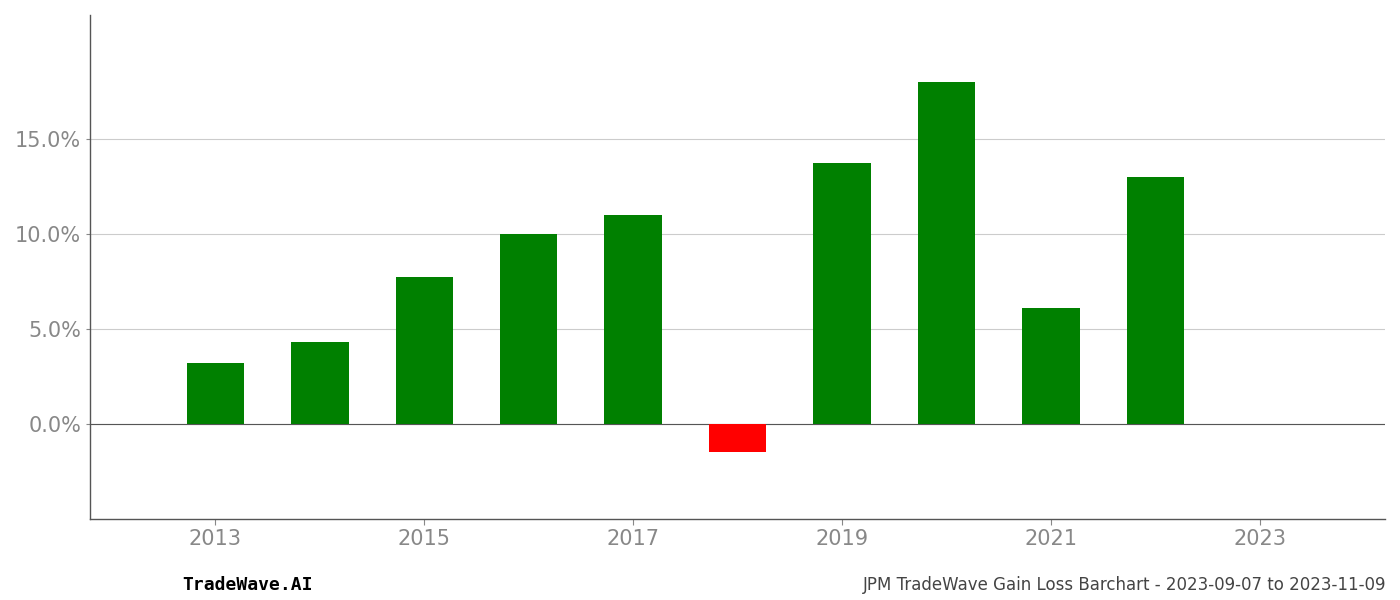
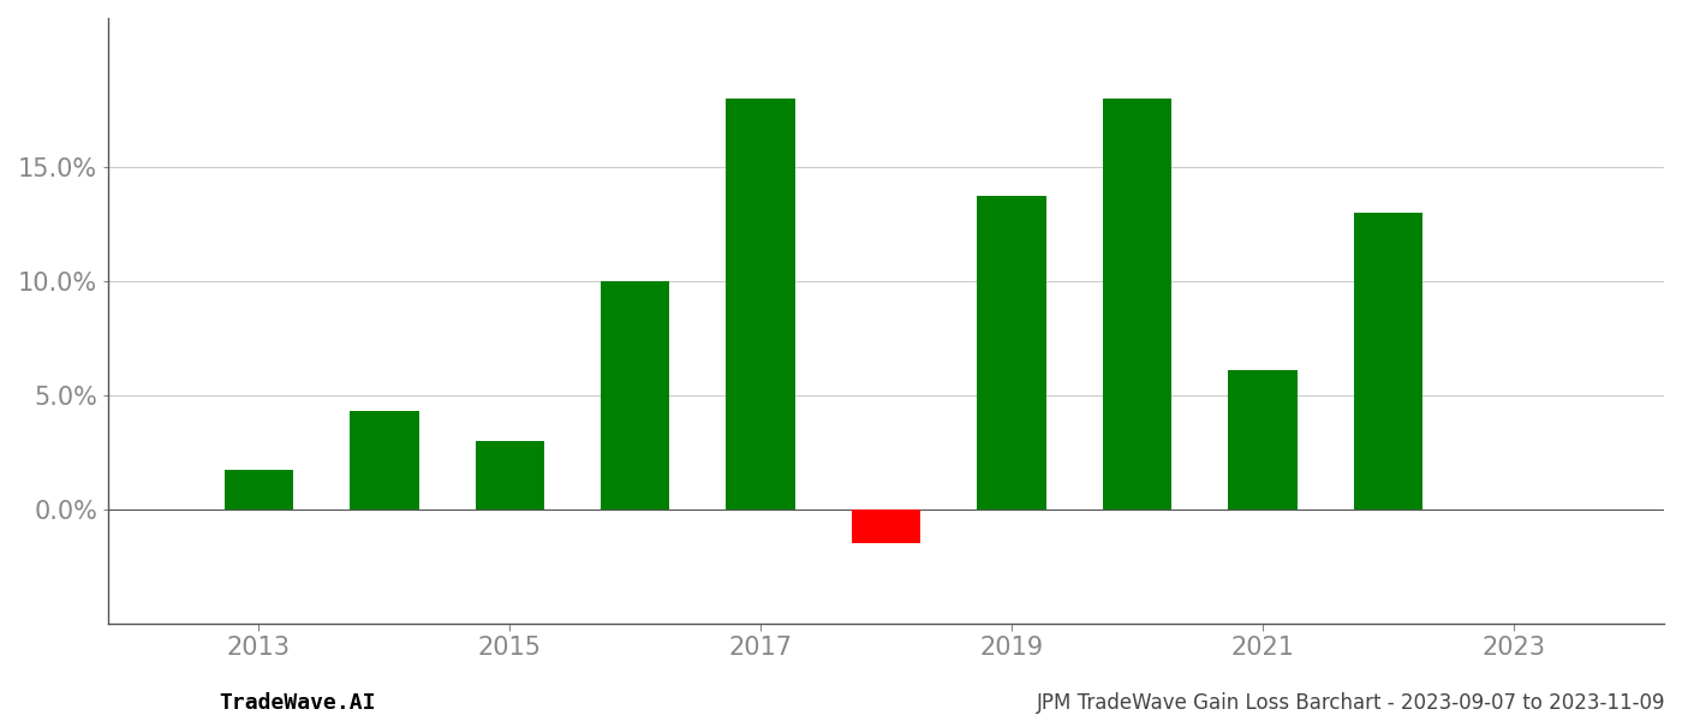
2013: 3.2% -> 1.7%
2015: 7.7% -> 3.0%
2017: 11.0% -> 18.0%
